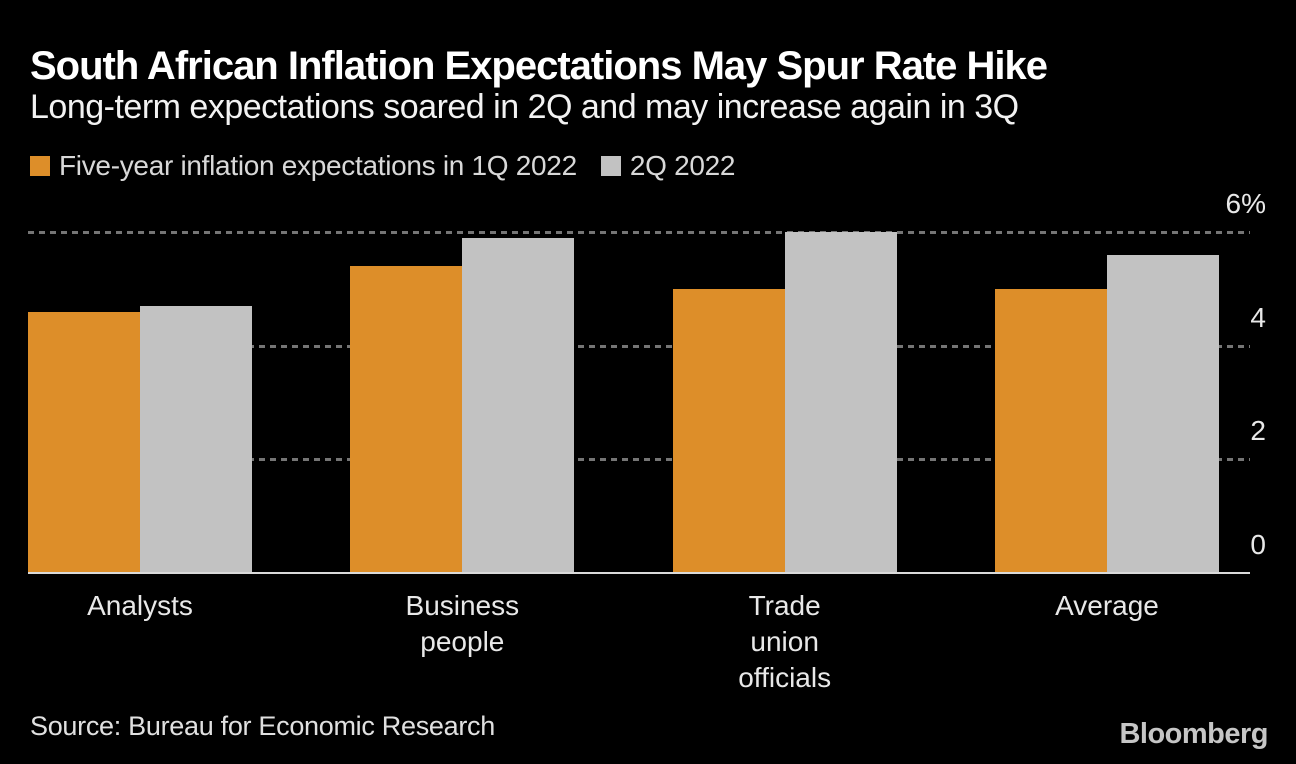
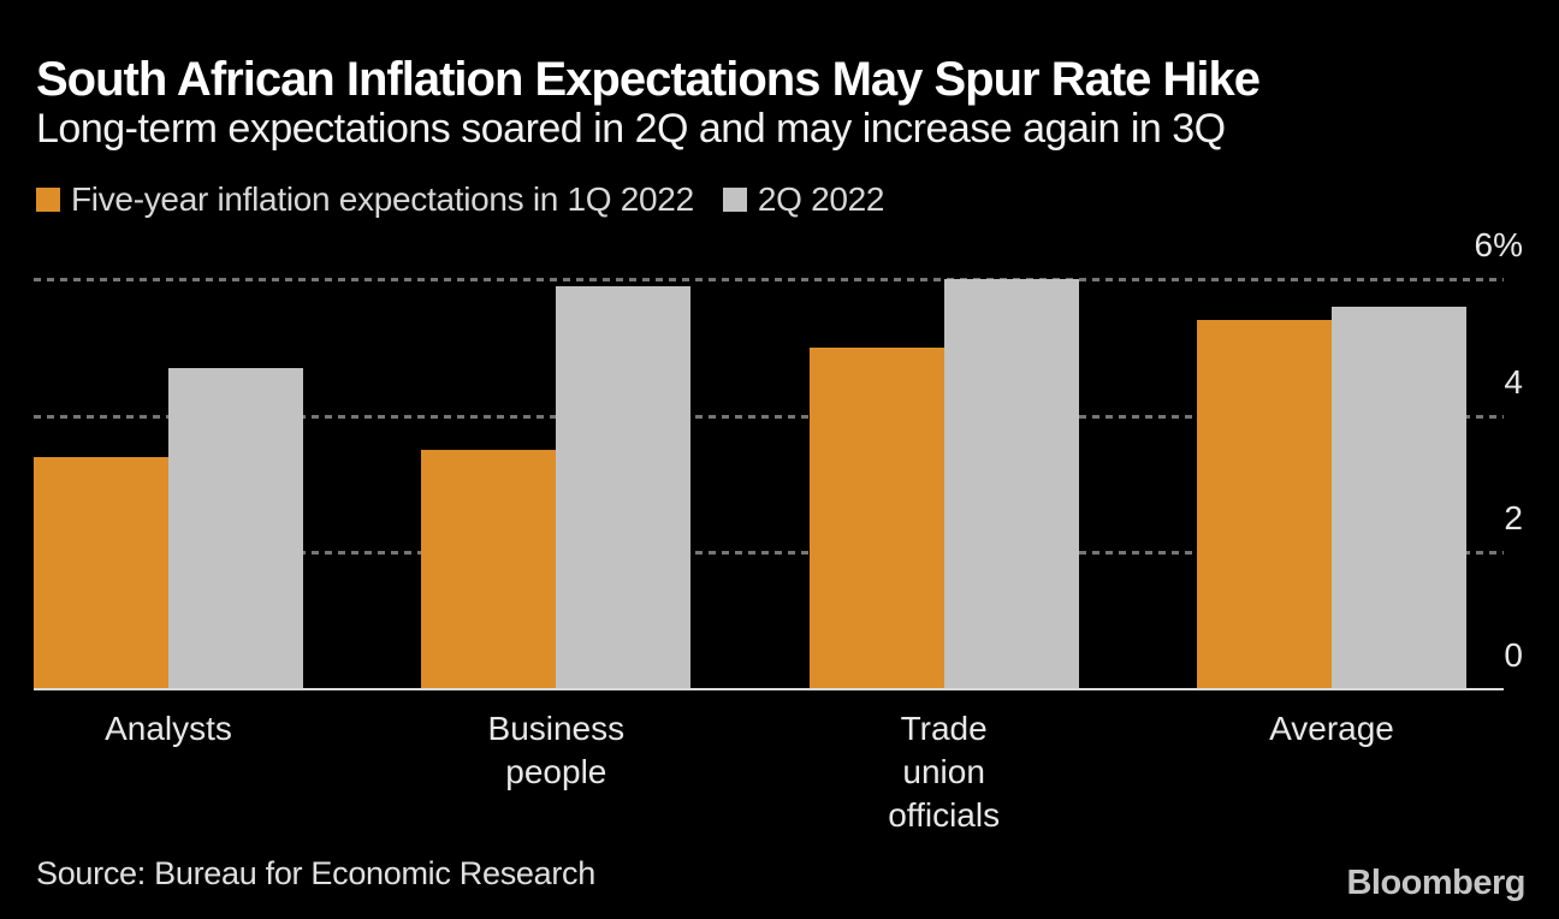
Five-year inflation expectations in 1Q 2022/Analysts: 4.6% -> 3.4%
Five-year inflation expectations in 1Q 2022/Business people: 5.4% -> 3.5%
Five-year inflation expectations in 1Q 2022/Average: 5.0% -> 5.4%
